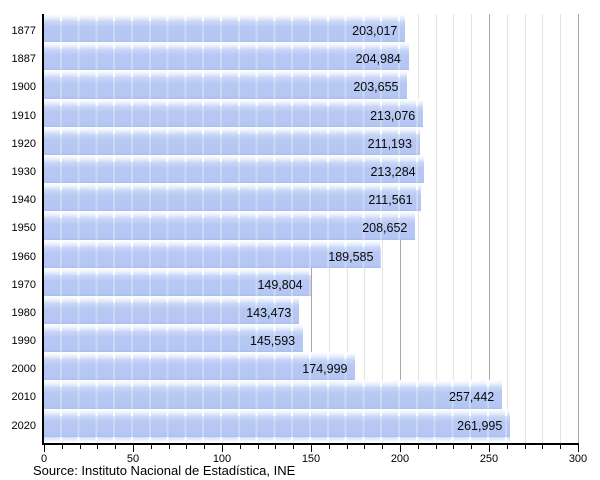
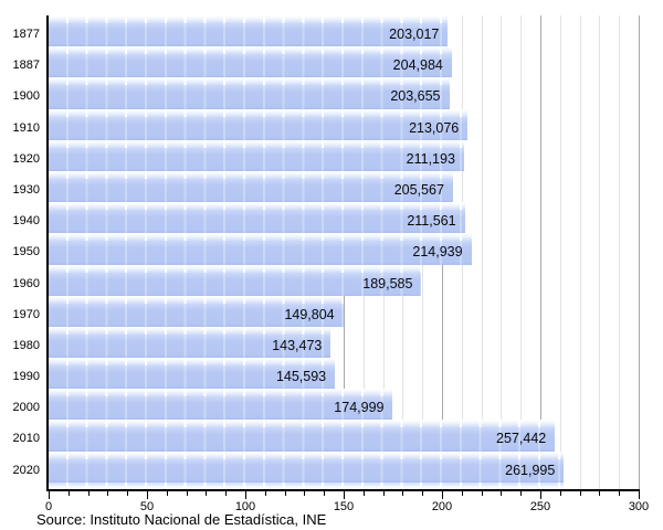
1930: 213,284 -> 205,567
1950: 208,652 -> 214,939
